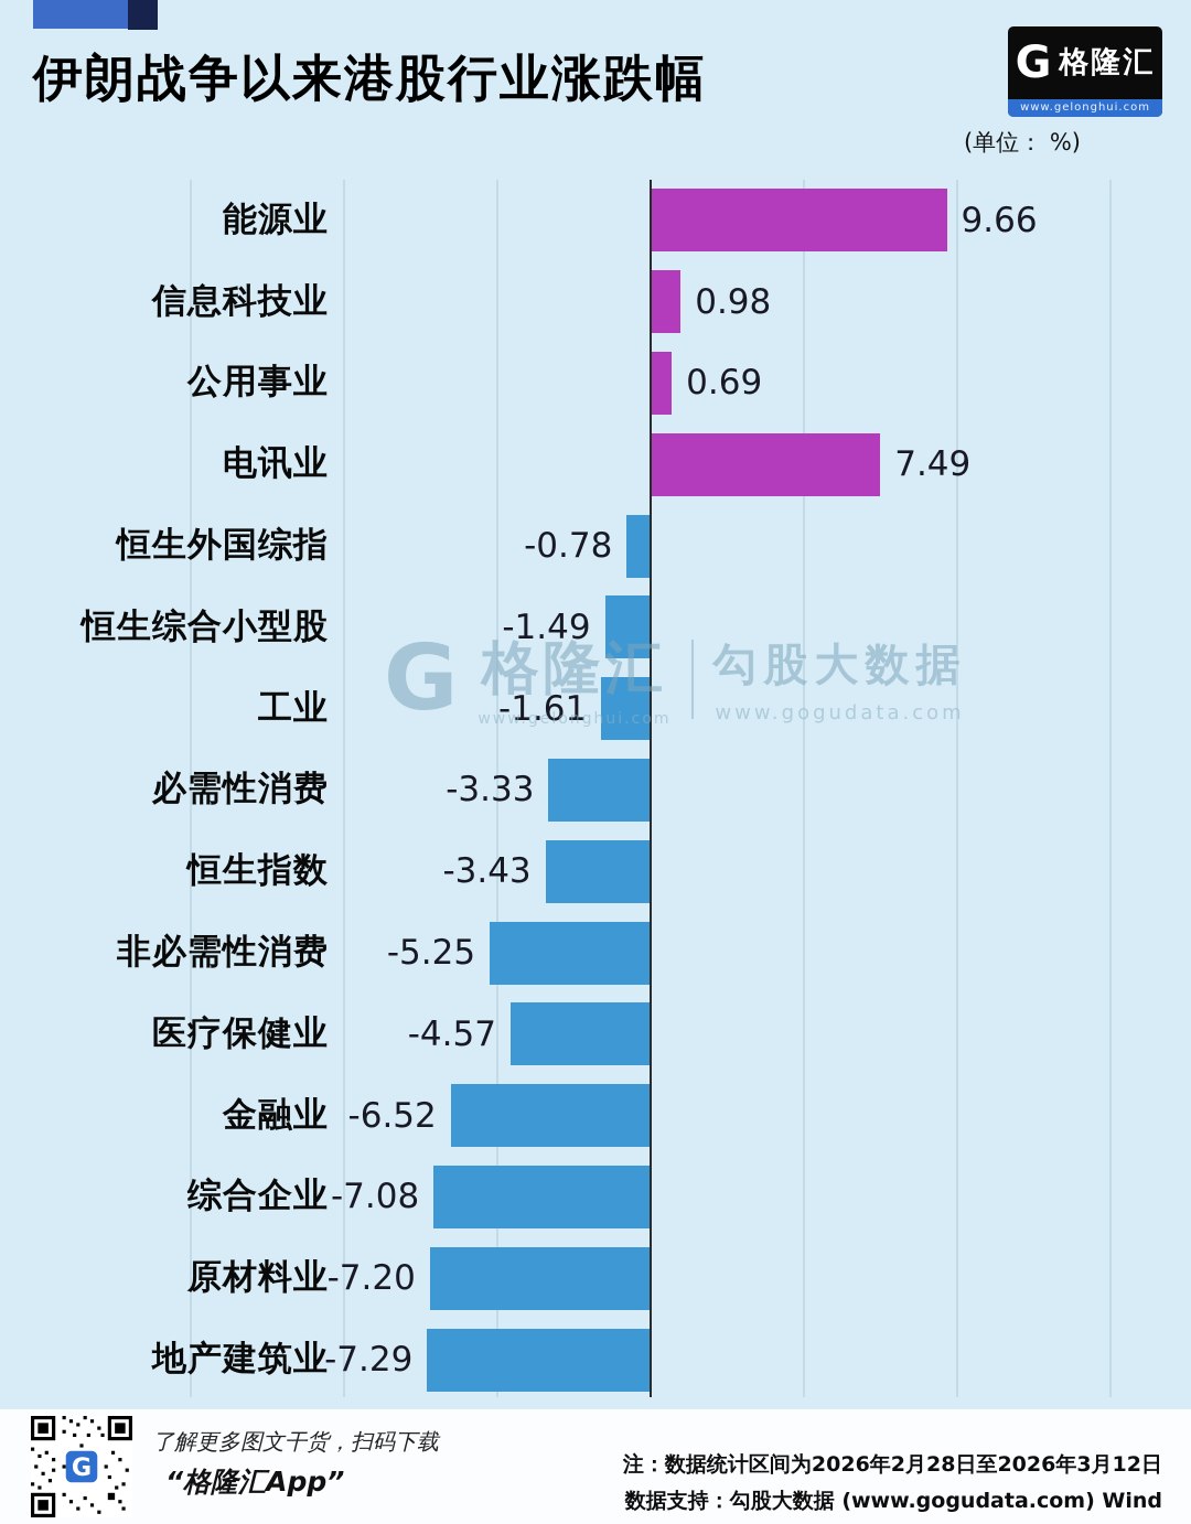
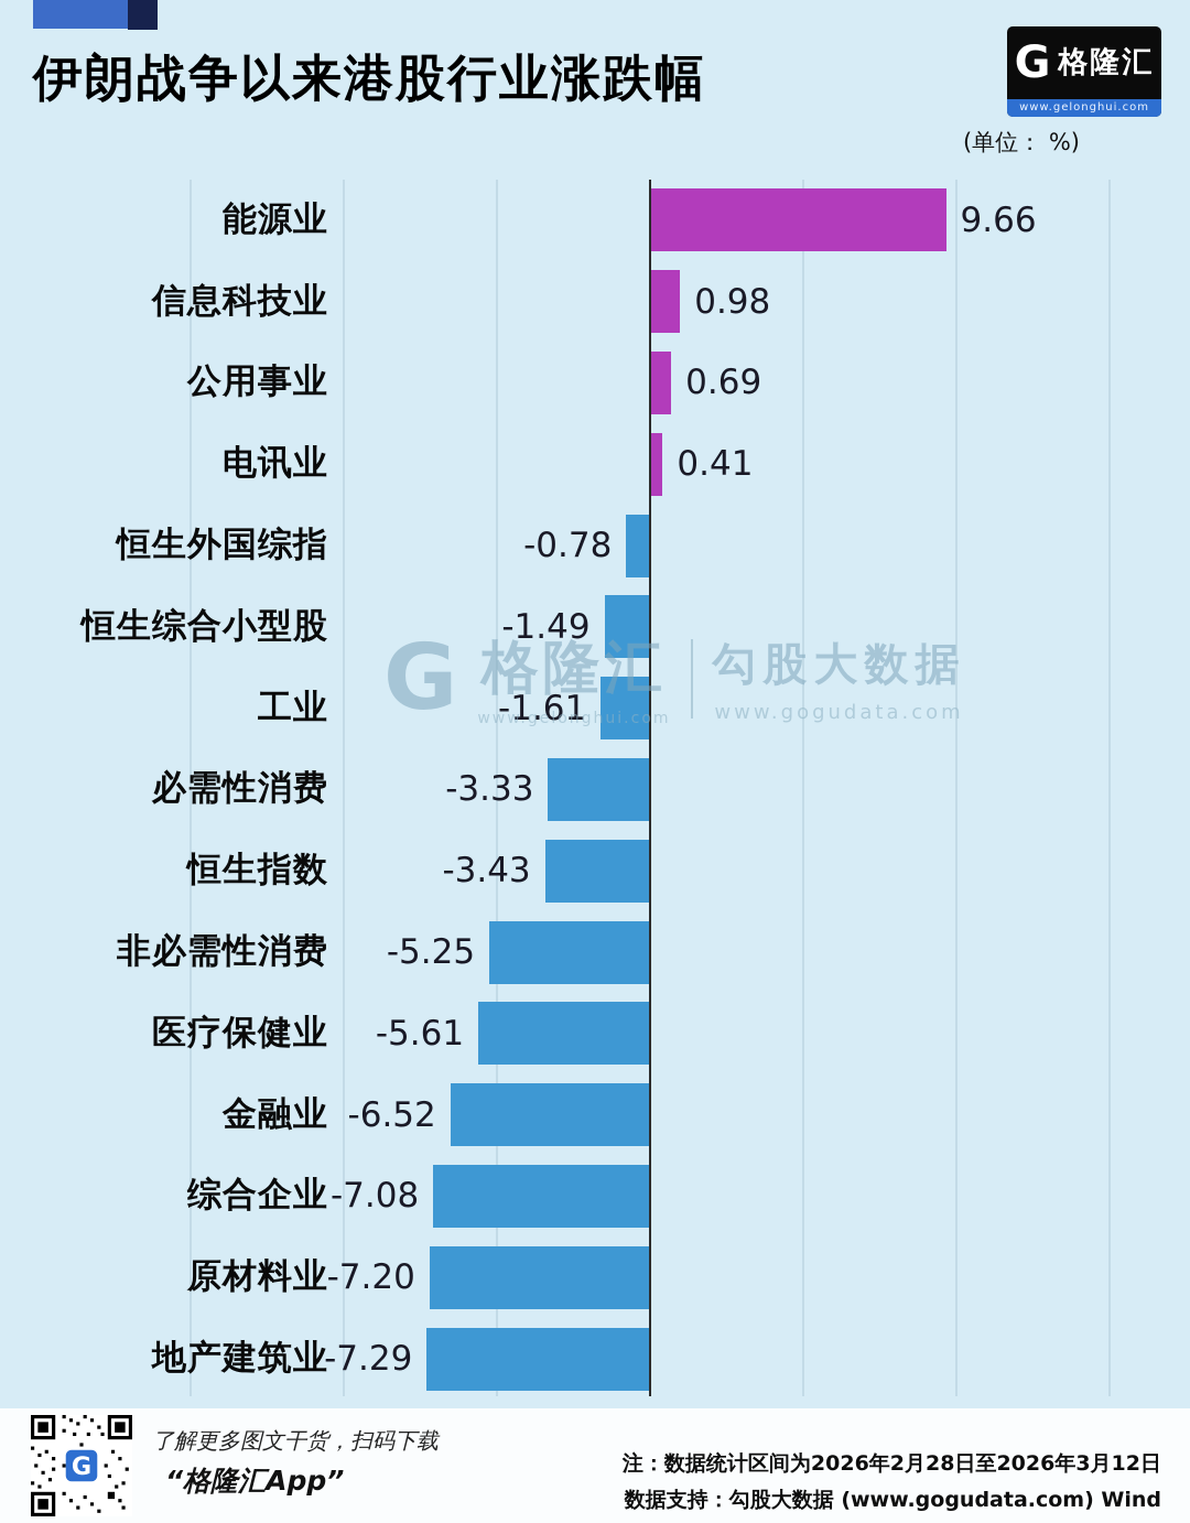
电讯业: 7.49 -> 0.41
医疗保健业: -4.57 -> -5.61
